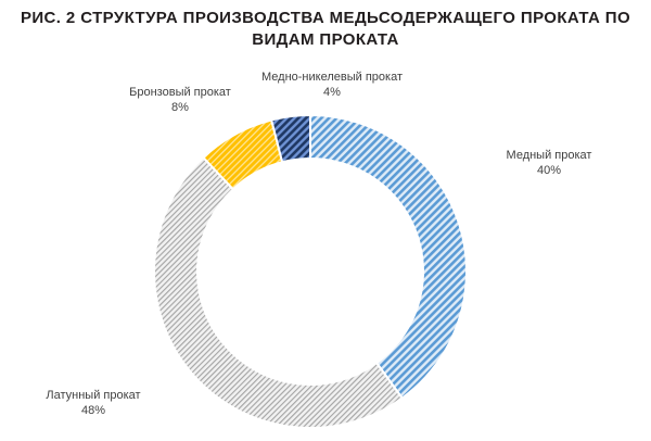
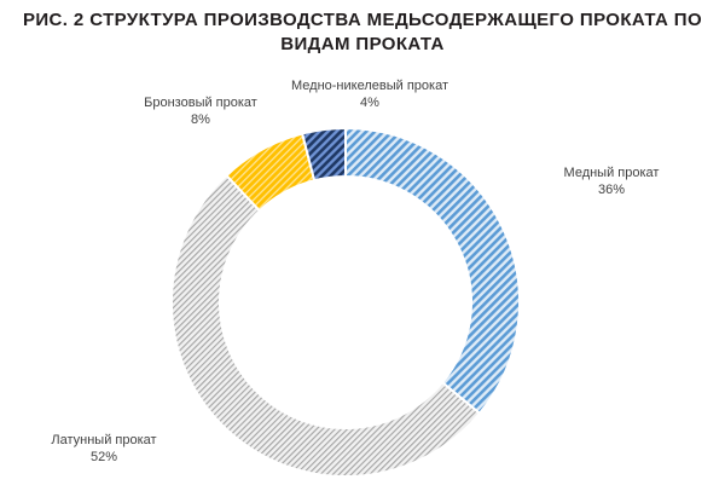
Медный прокат: 40% -> 36%
Латунный прокат: 48% -> 52%
